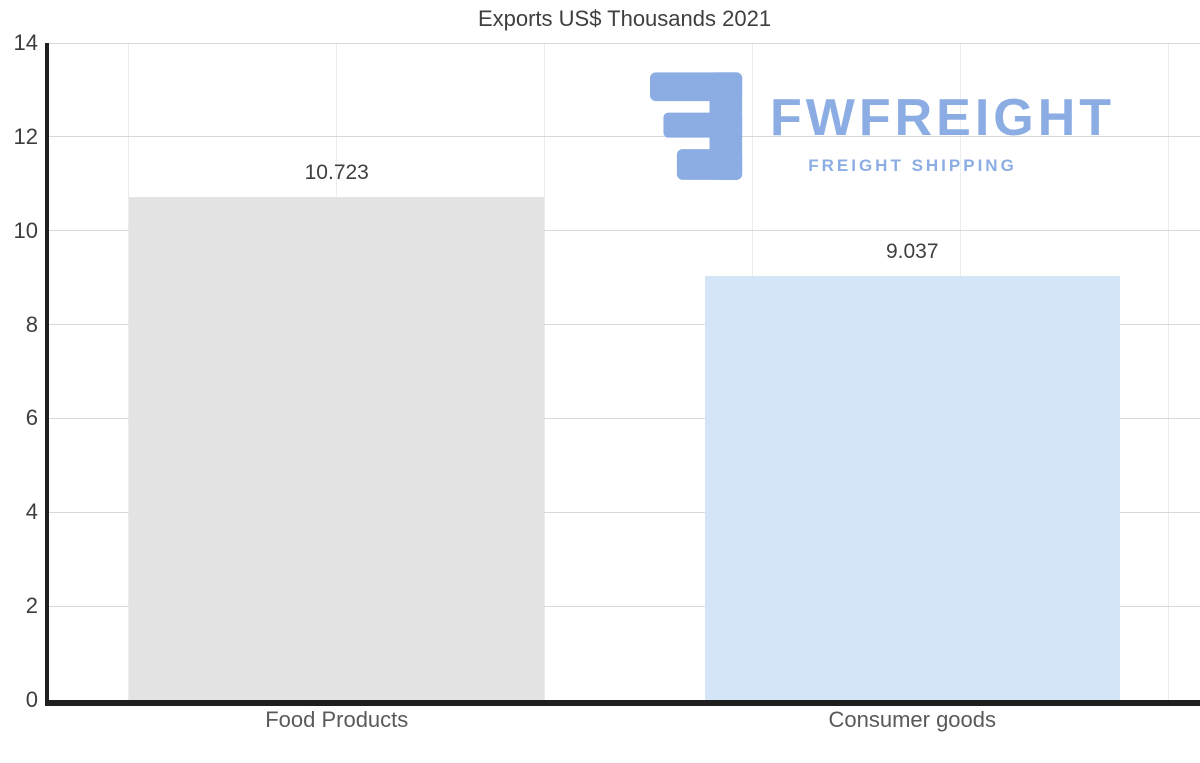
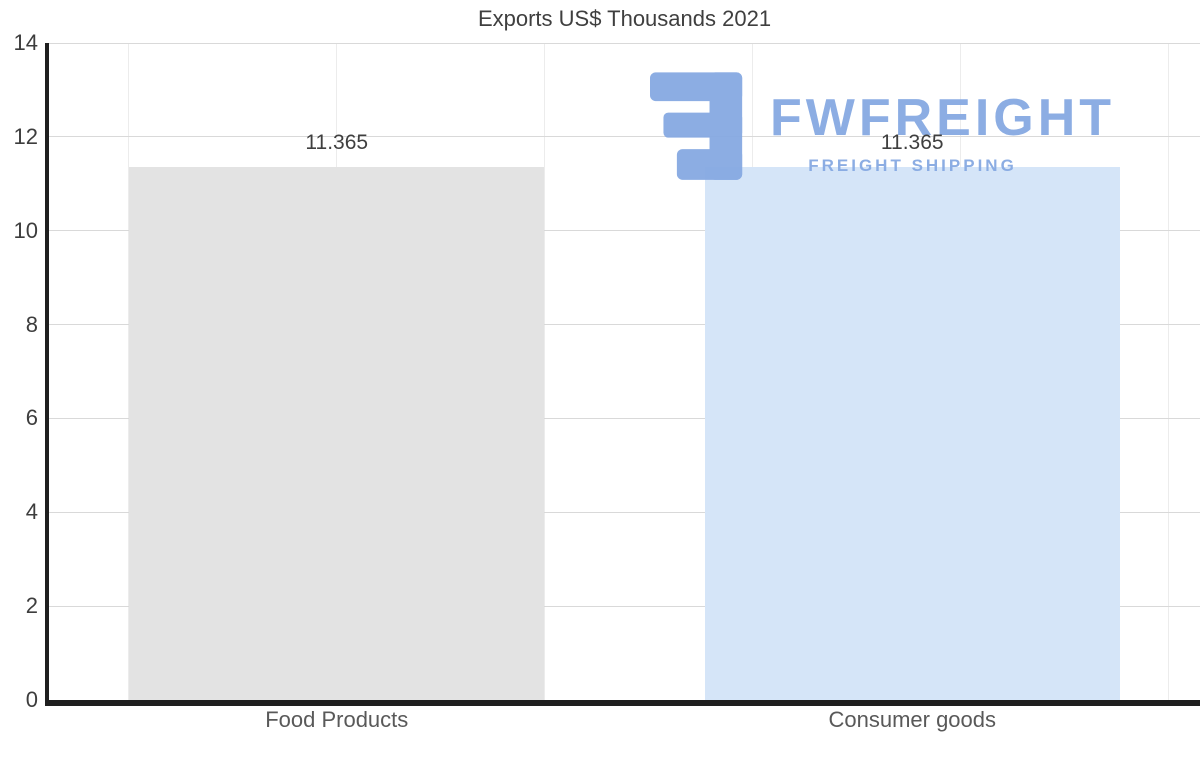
Food Products: 10.723 -> 11.365
Consumer goods: 9.037 -> 11.365
